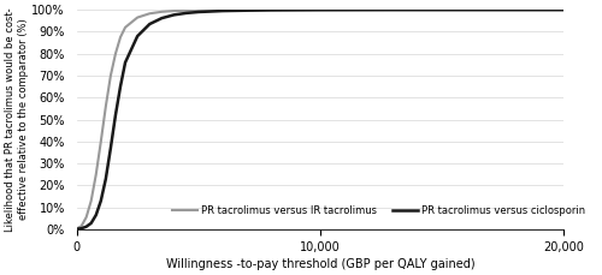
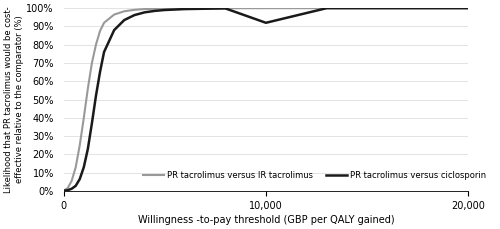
PR tacrolimus versus ciclosporin/10,000: 100% -> 92%
